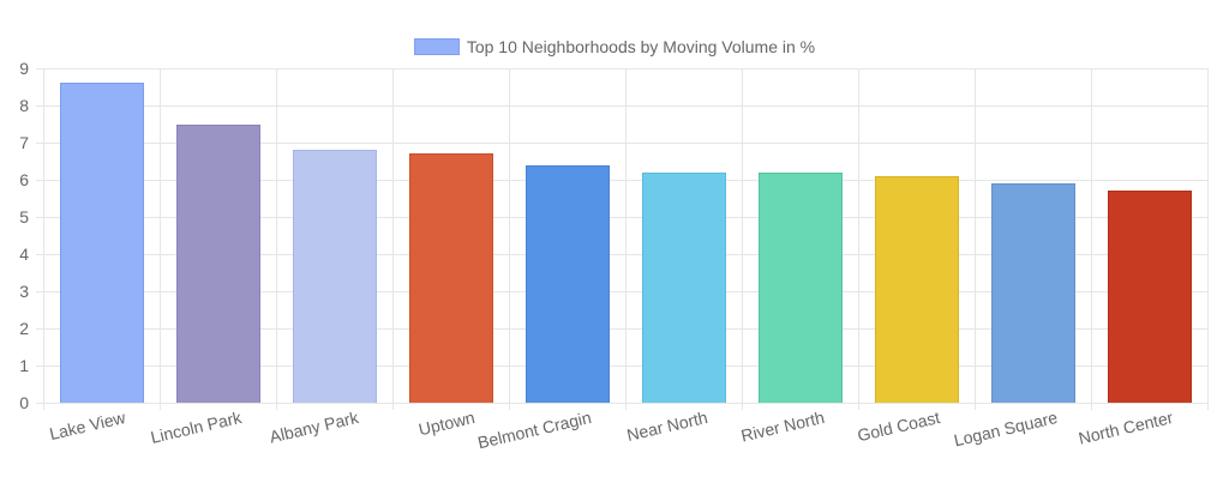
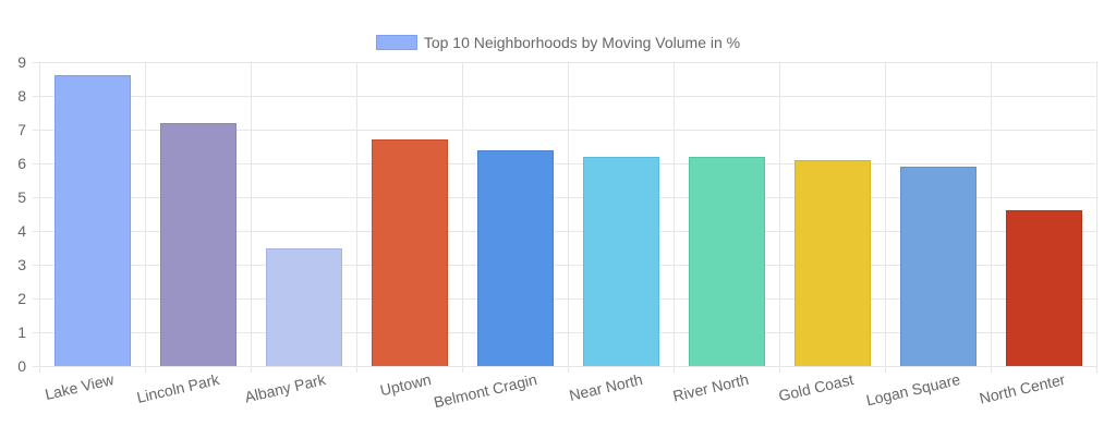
Lincoln Park: 7.5 -> 7.2
Albany Park: 6.8 -> 3.5
North Center: 5.7 -> 4.6
